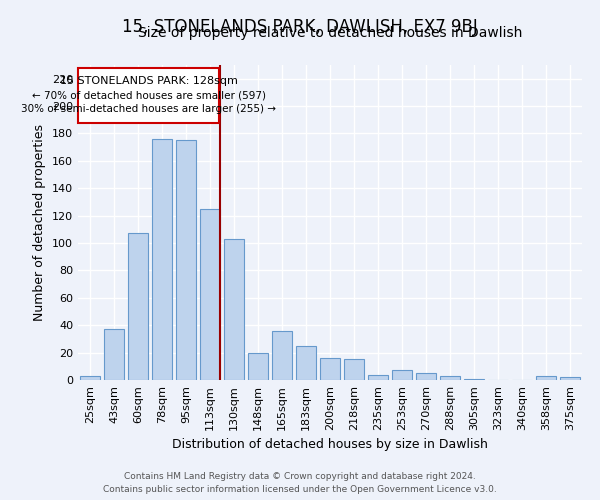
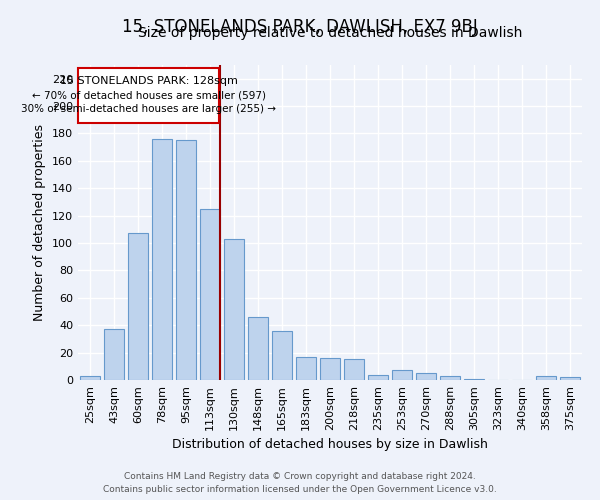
148sqm: 20 -> 46
183sqm: 25 -> 17
